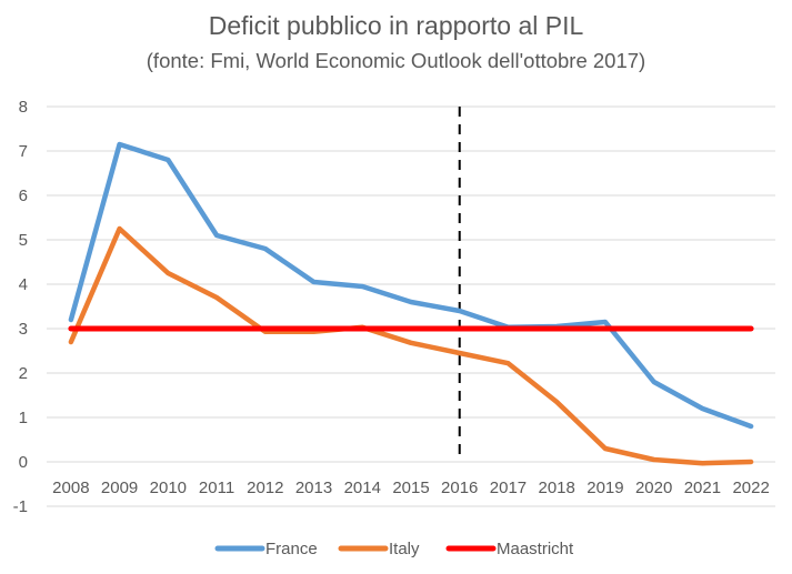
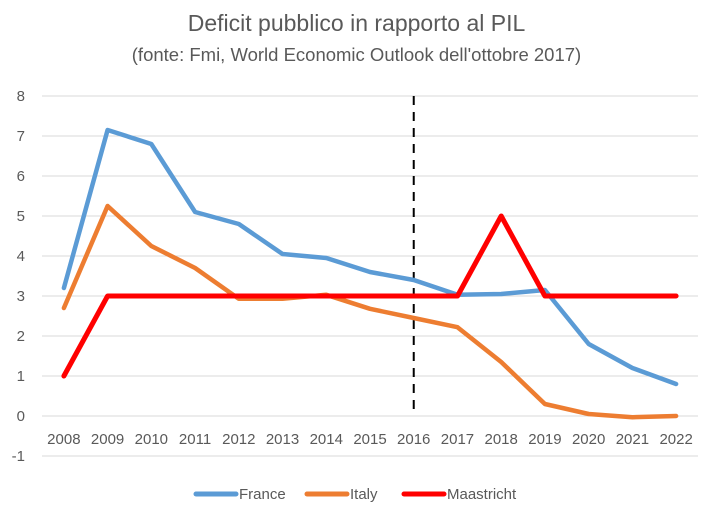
Maastricht/2008: 3 -> 1
Maastricht/2018: 3 -> 5
